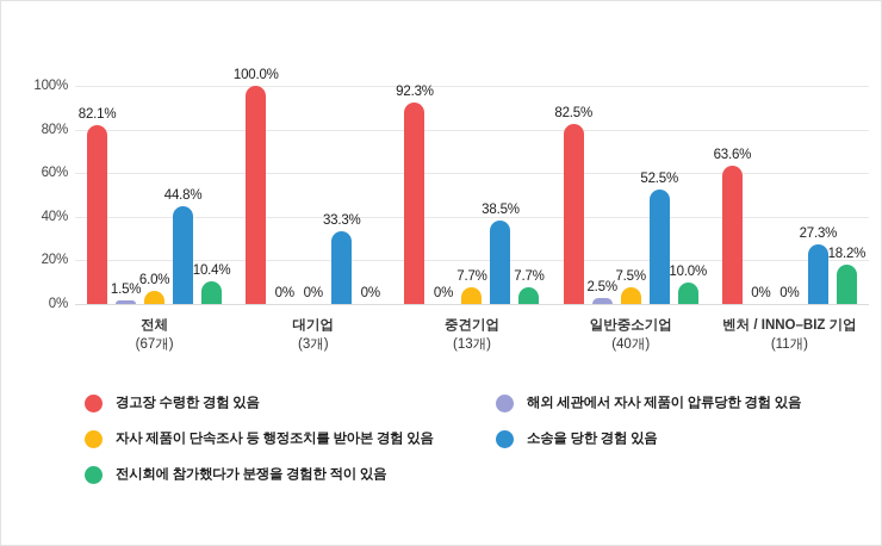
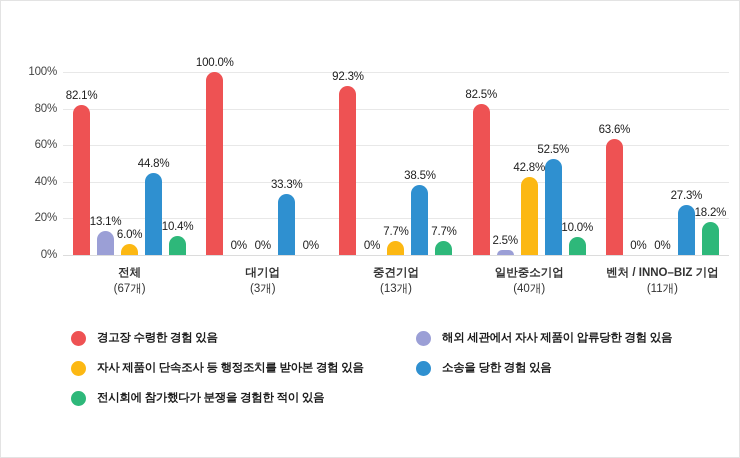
해외 세관에서 자사 제품이 압류당한 경험 있음/전체 (67개): 1.5% -> 13.1%
자사 제품이 단속조사 등 행정조치를 받아본 경험 있음/일반중소기업 (40개): 7.5% -> 42.8%
